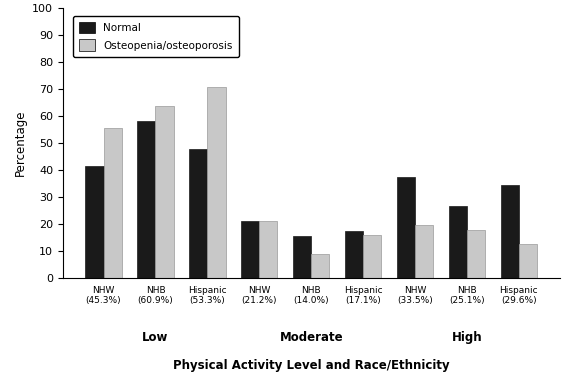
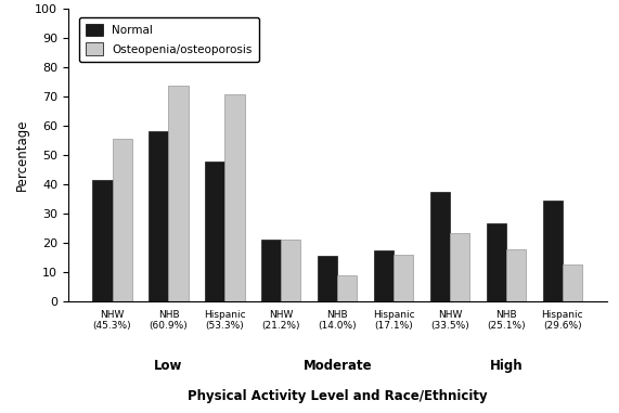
Osteopenia/osteoporosis/NHB (60.9%): 63.5 -> 73.5
Osteopenia/osteoporosis/NHW (33.5%): 19.5 -> 23.2
